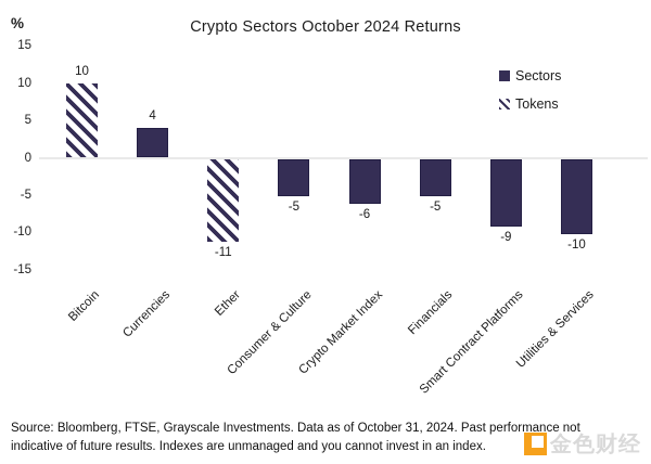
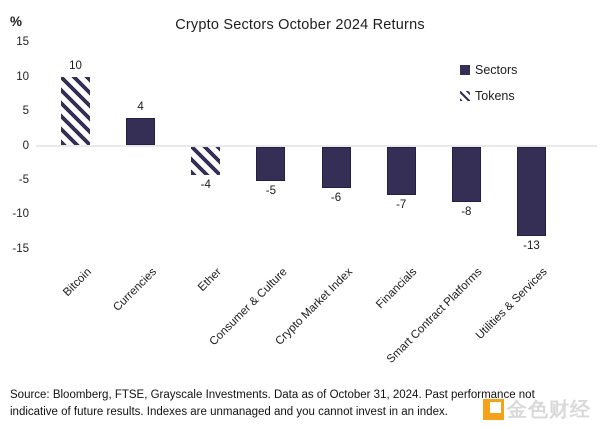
Ether: -11 -> -4
Financials: -5 -> -7
Smart Contract Platforms: -9 -> -8
Utilities & Services: -10 -> -13
